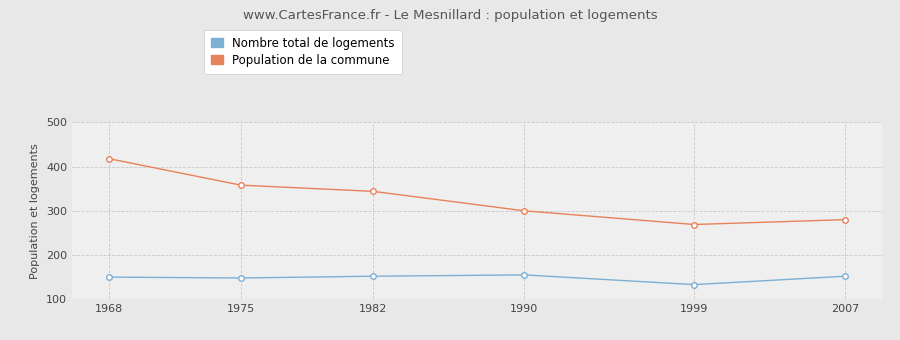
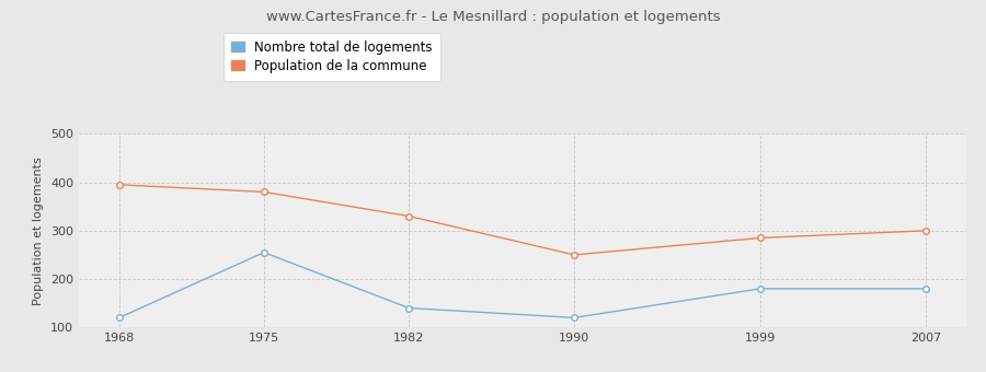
Nombre total de logements/1968: 150 -> 120
Population de la commune/1968: 418 -> 395
Nombre total de logements/1975: 148 -> 255
Population de la commune/1975: 358 -> 380
Nombre total de logements/1982: 152 -> 140
Population de la commune/1982: 344 -> 330
Nombre total de logements/1990: 155 -> 120
Population de la commune/1990: 300 -> 250
Nombre total de logements/1999: 133 -> 180
Population de la commune/1999: 269 -> 285
Nombre total de logements/2007: 152 -> 180
Population de la commune/2007: 280 -> 300
